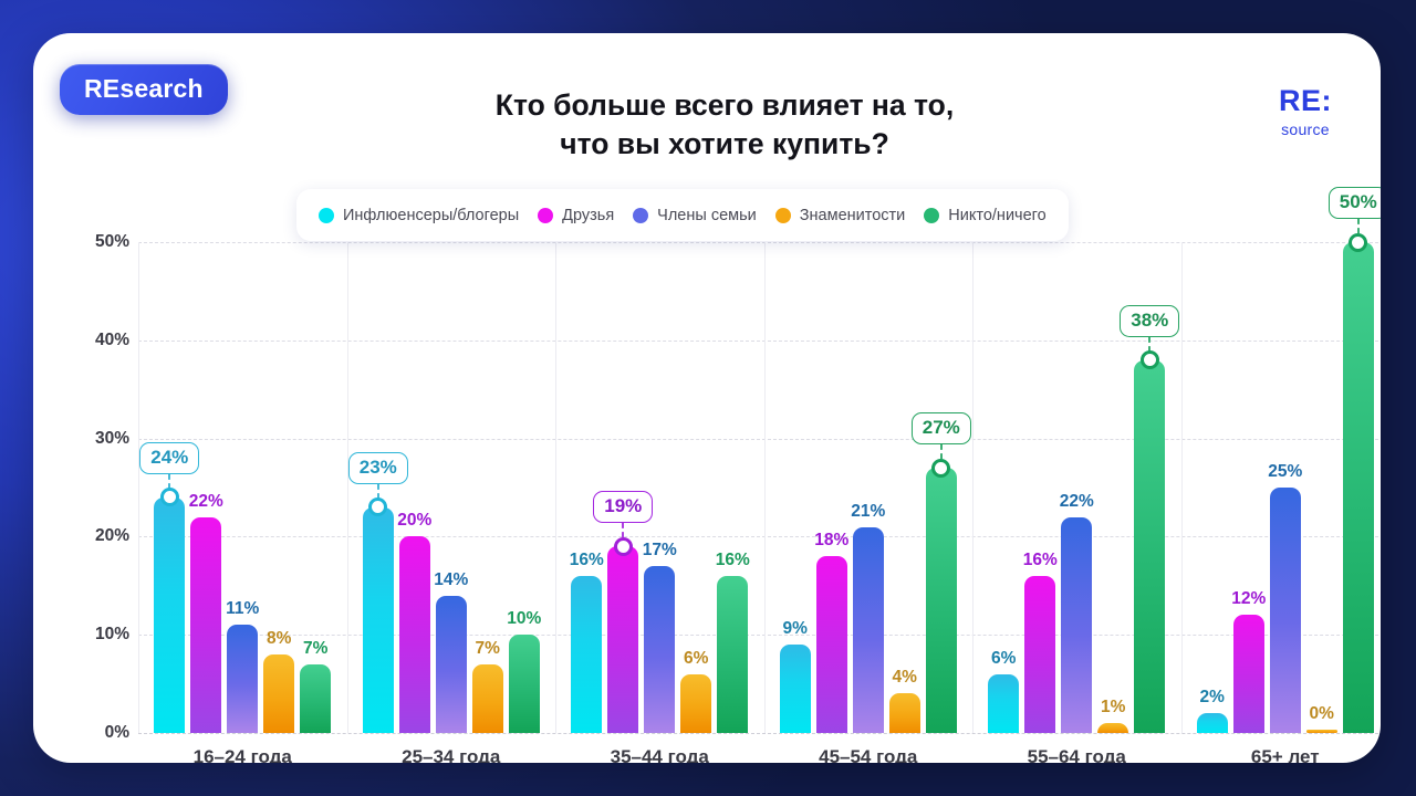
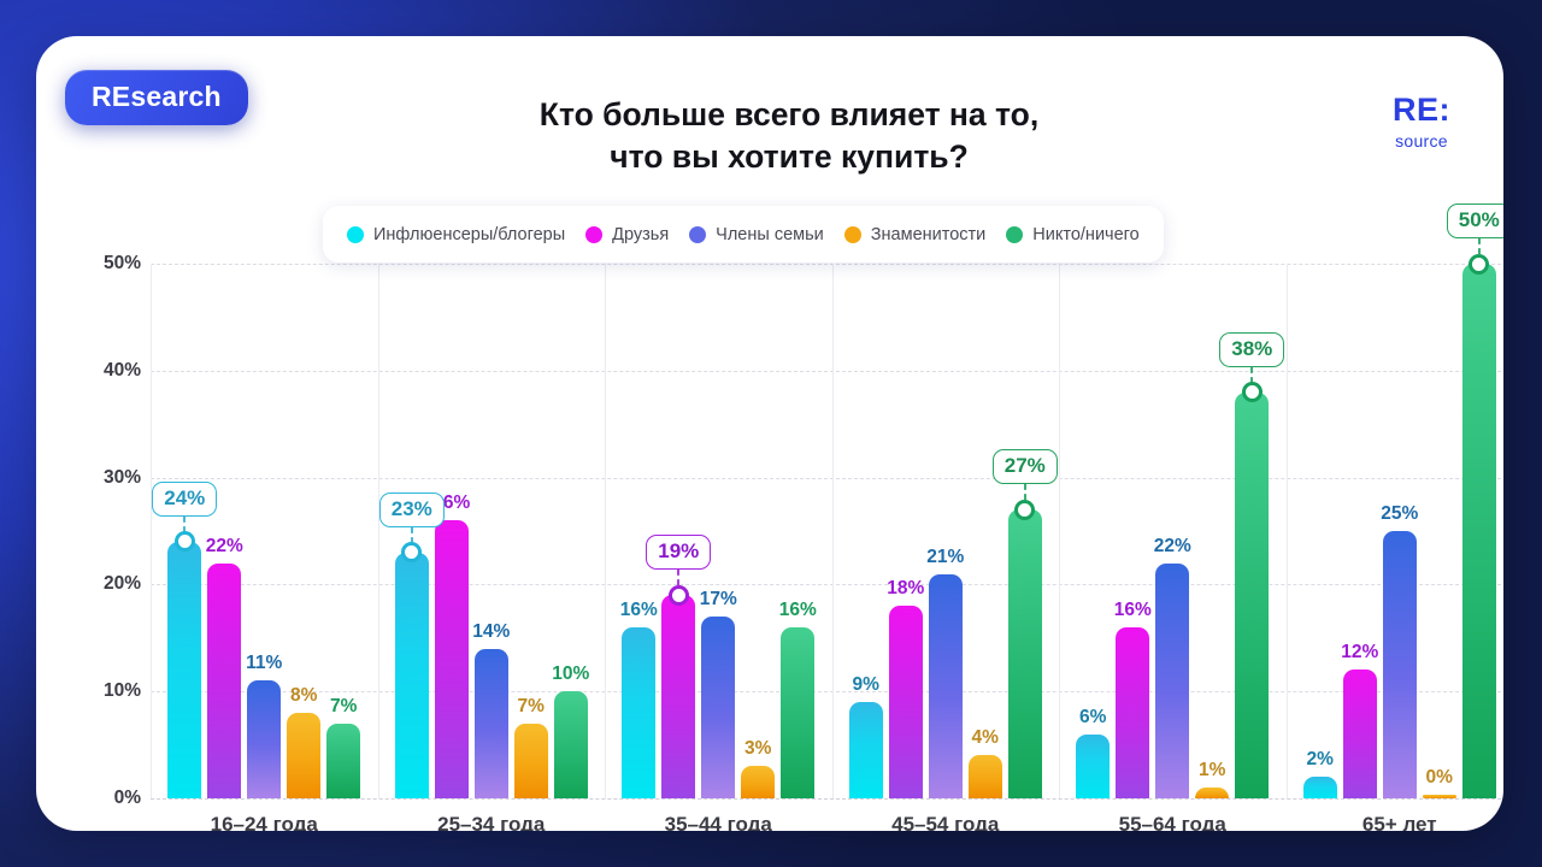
Друзья/25–34 года: 20% -> 26%
Знаменитости/35–44 года: 6% -> 3%
